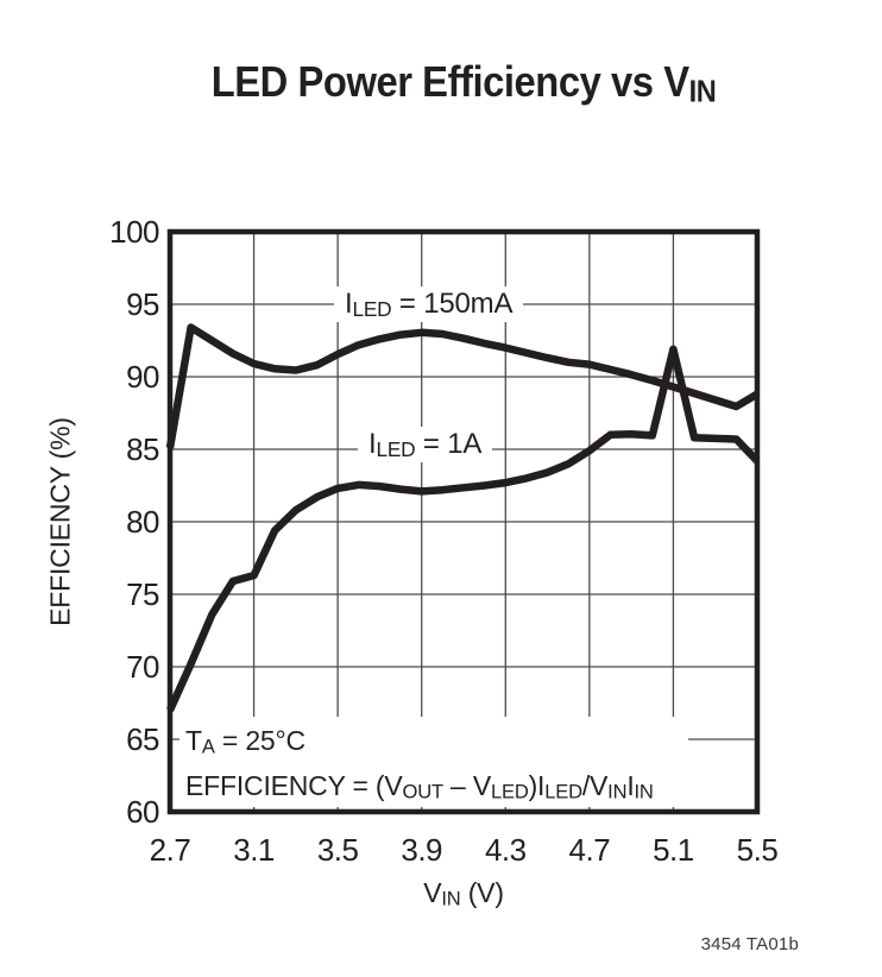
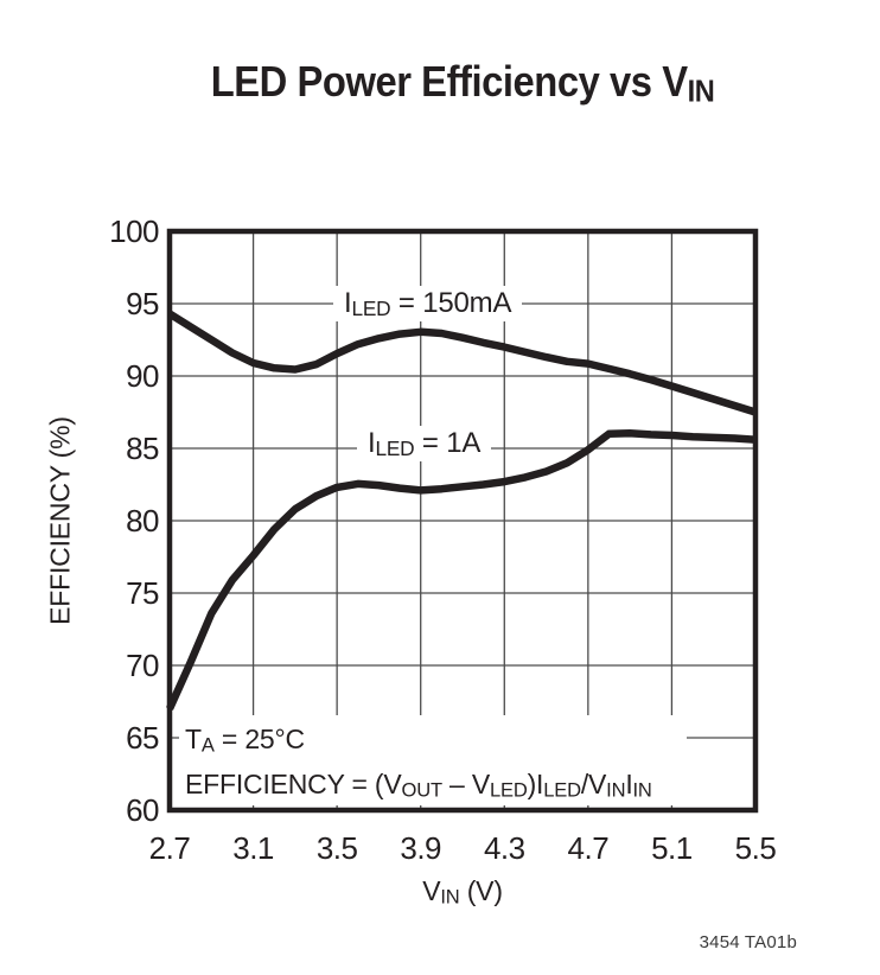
ILED = 150mA/2.7: 85.1 -> 94.3
ILED = 1A/3.1: 76.3 -> 77.6
ILED = 1A/5.1: 91.9 -> 85.9
ILED = 150mA/5.5: 88.8 -> 87.5
ILED = 1A/5.5: 84.2 -> 85.6
